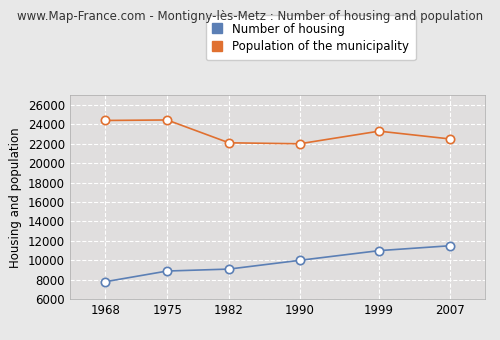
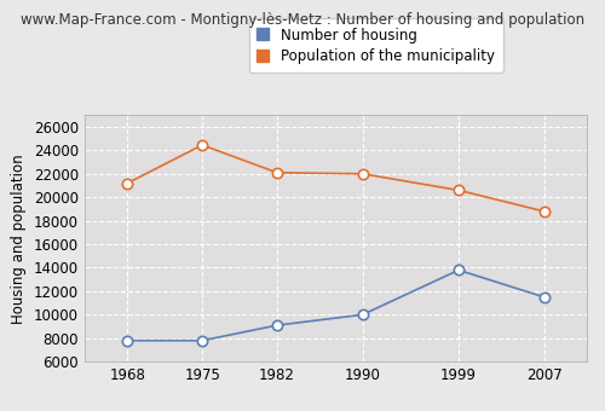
Population of the municipality/1968: 24400 -> 21200
Number of housing/1975: 8900 -> 7800
Number of housing/1999: 11000 -> 13800
Population of the municipality/1999: 23300 -> 20600
Population of the municipality/2007: 22500 -> 18800
